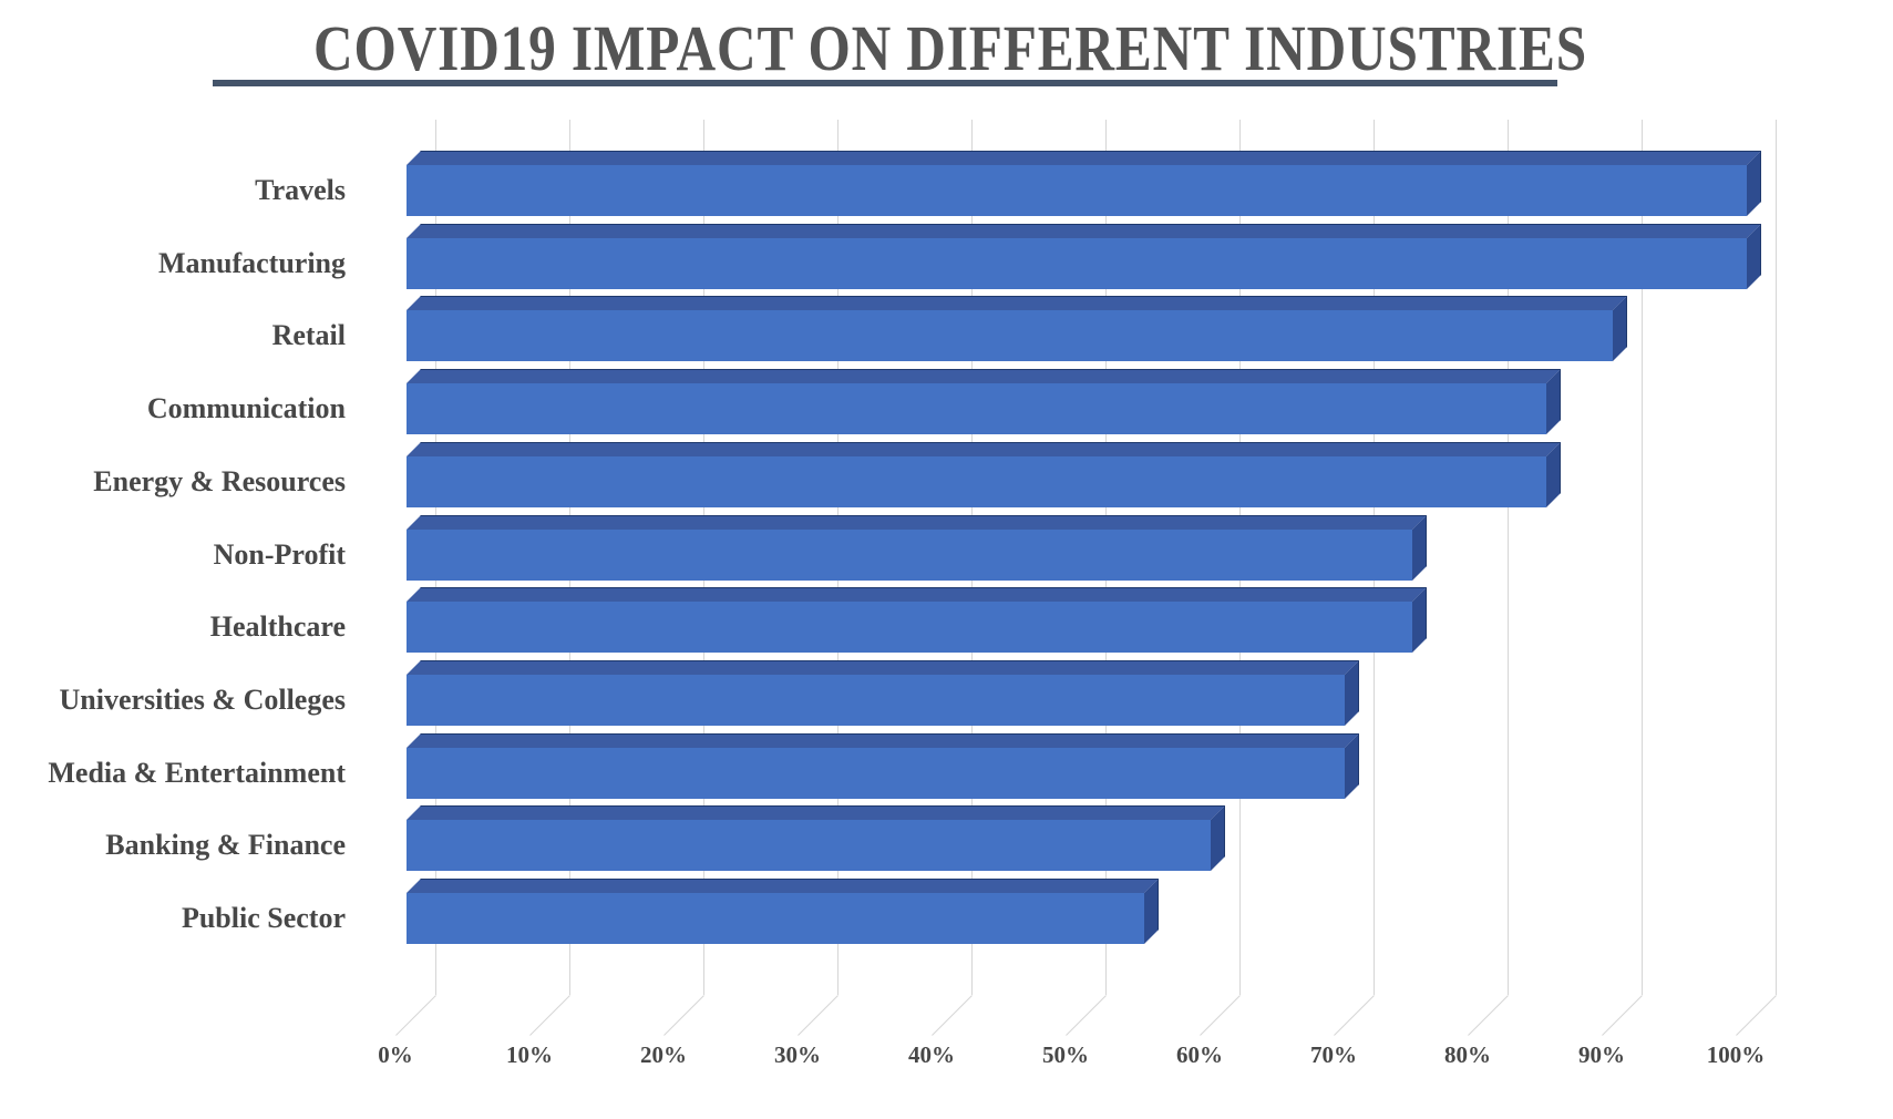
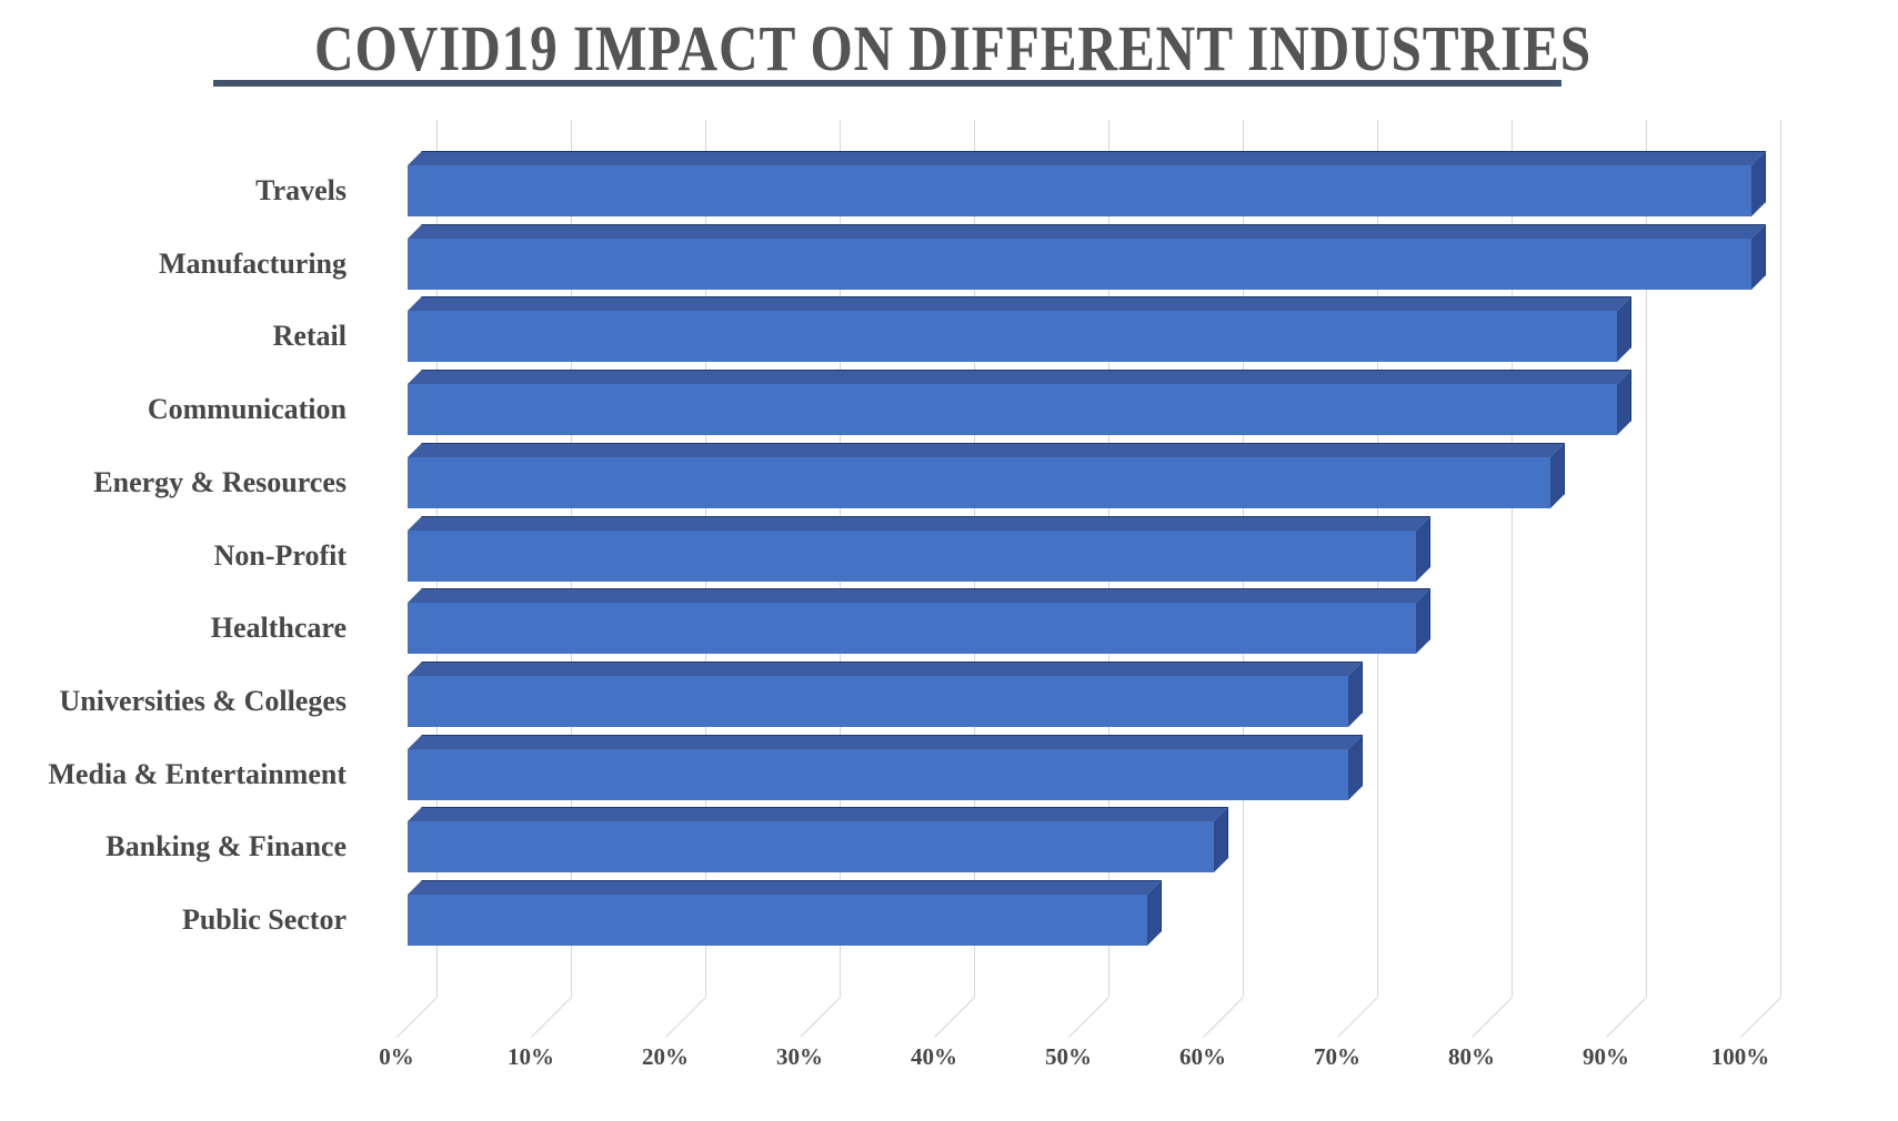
Communication: 85% -> 90%
